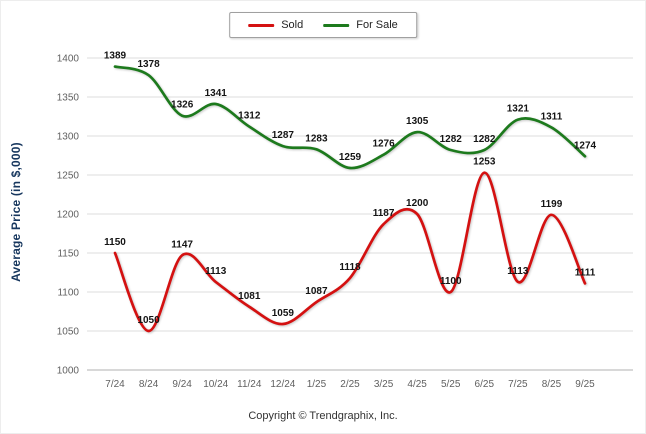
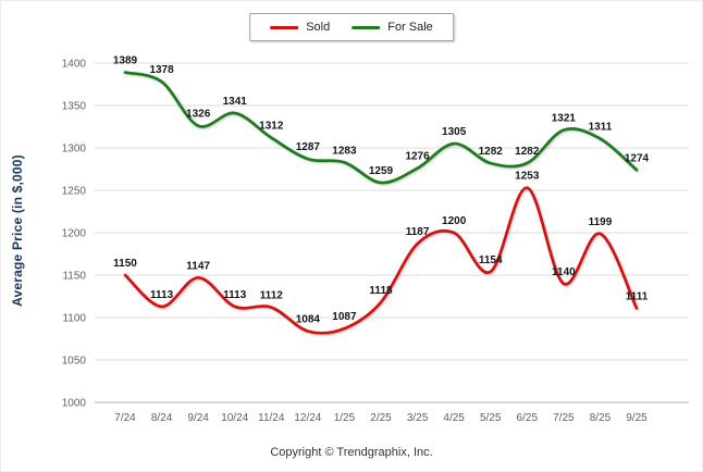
Sold/8/24: 1050 -> 1113
Sold/11/24: 1081 -> 1112
Sold/12/24: 1059 -> 1084
Sold/5/25: 1100 -> 1154
Sold/7/25: 1113 -> 1140
